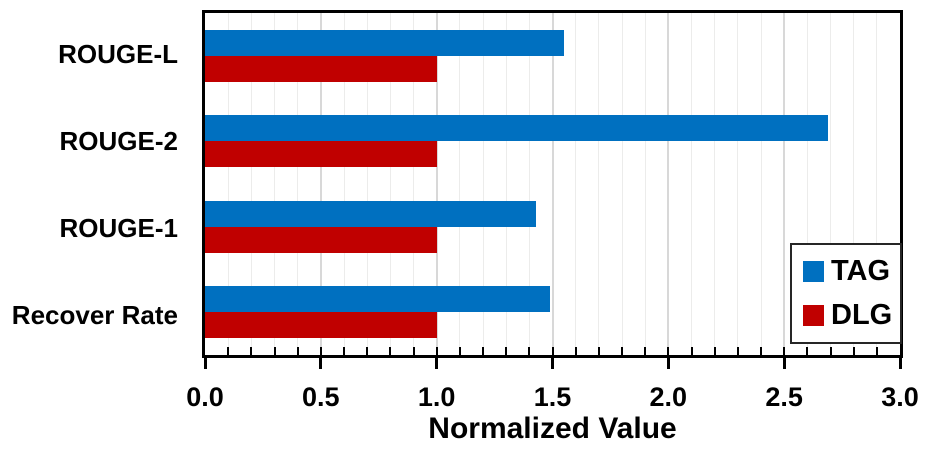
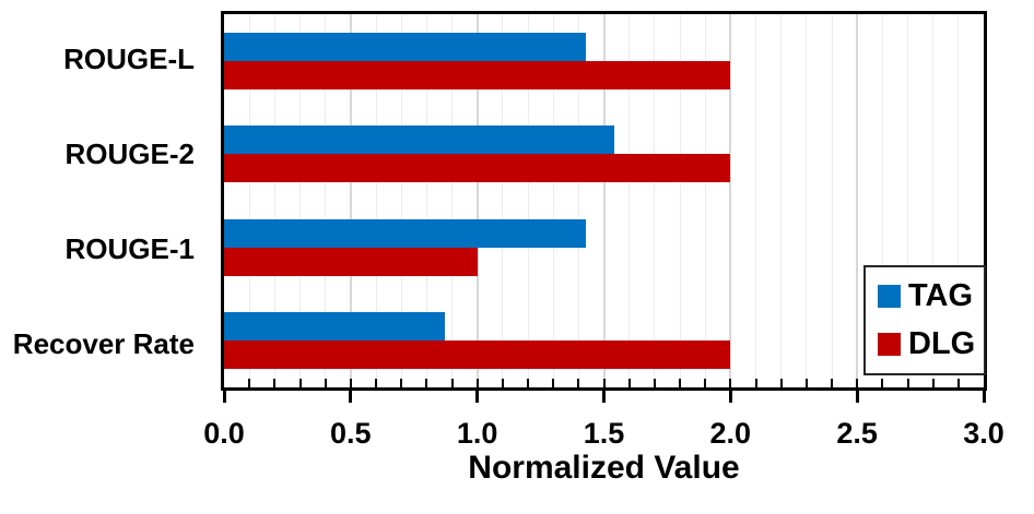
TAG/ROUGE-L: 1.55 -> 1.43
DLG/ROUGE-L: 1 -> 2
TAG/ROUGE-2: 2.69 -> 1.54
DLG/ROUGE-2: 1 -> 2
TAG/Recover Rate: 1.49 -> 0.87
DLG/Recover Rate: 1 -> 2
